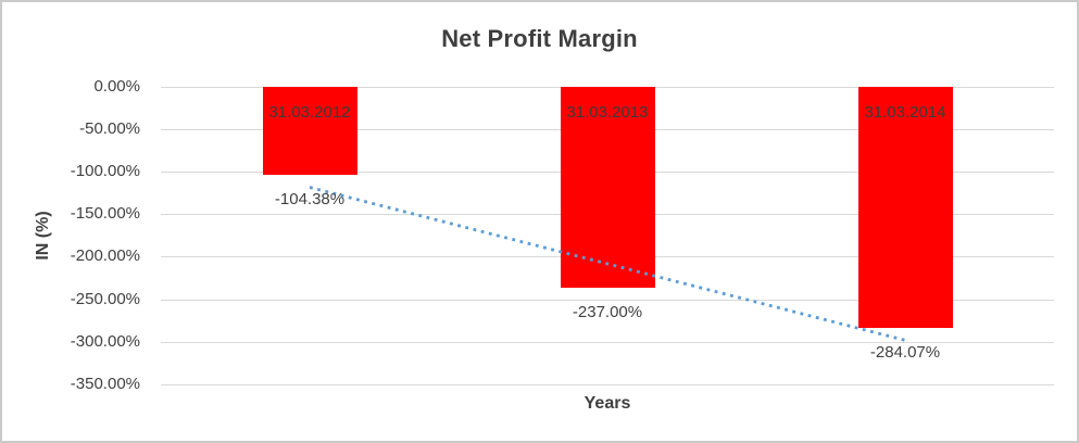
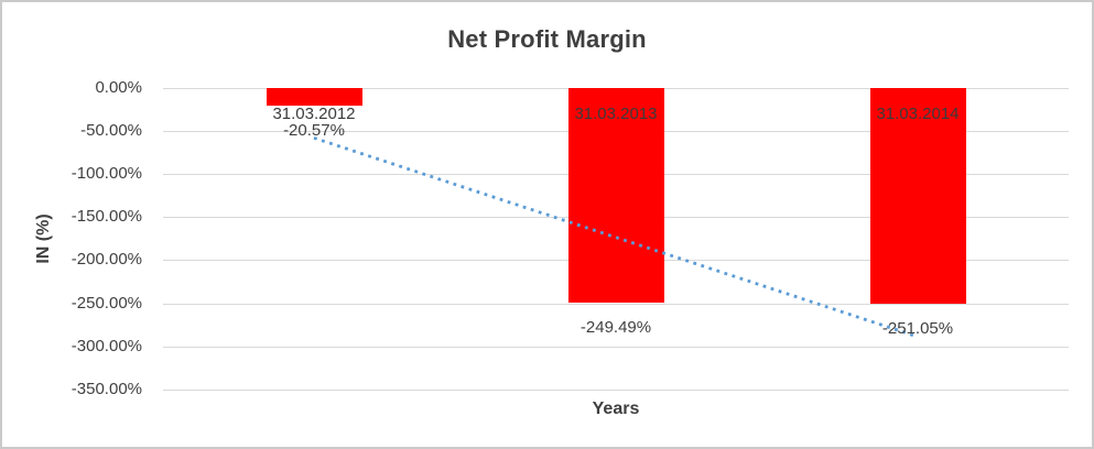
31.03.2012: -104.38% -> -20.57%
31.03.2013: -237.00% -> -249.49%
31.03.2014: -284.07% -> -251.05%
